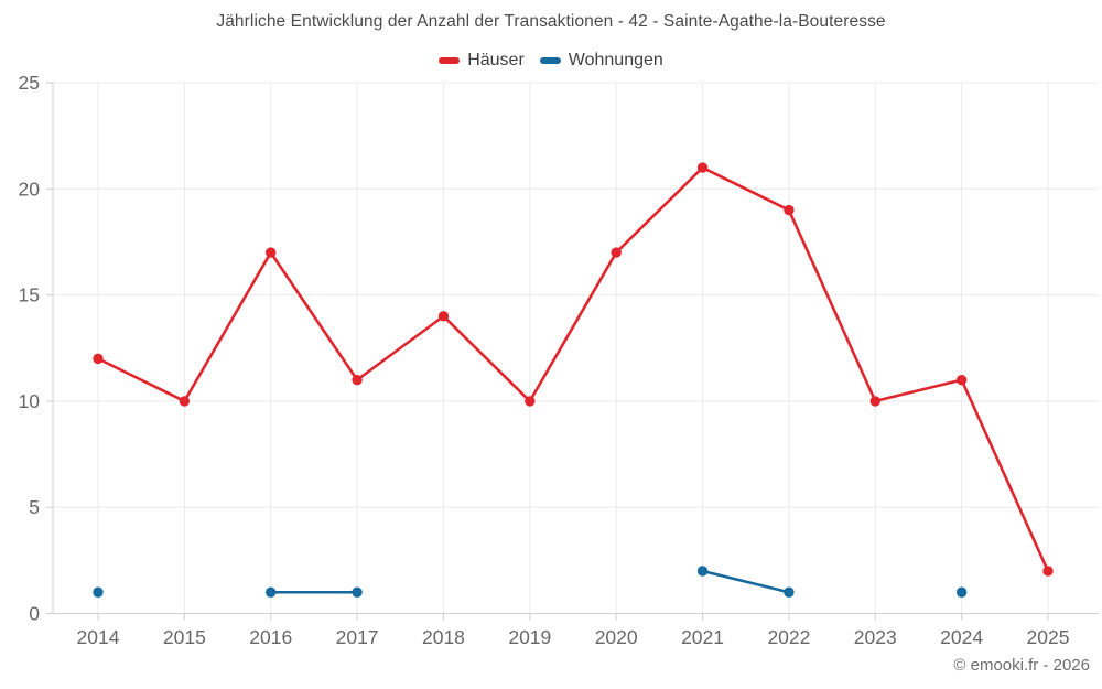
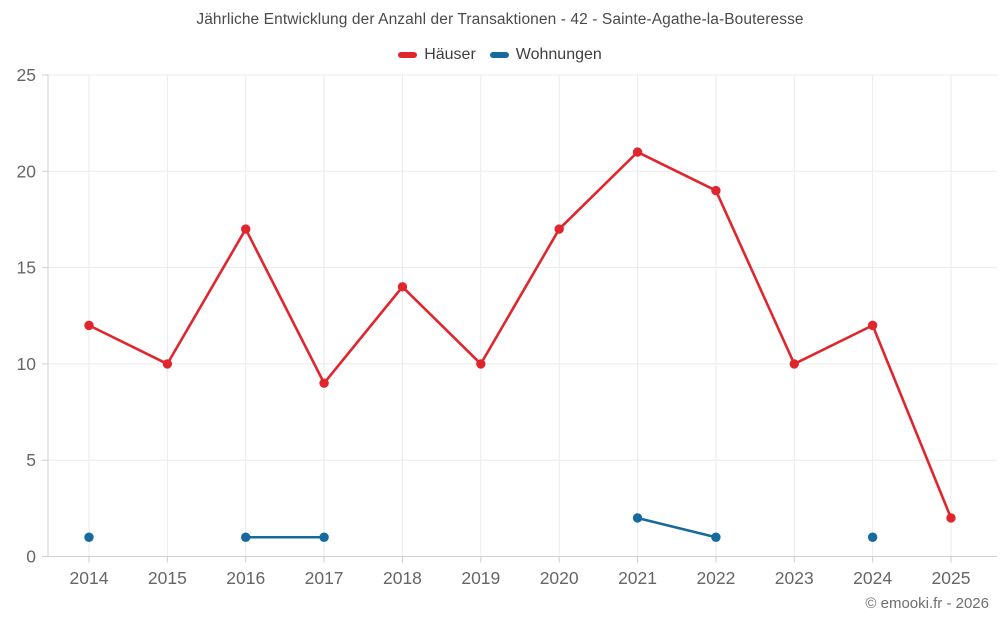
Häuser/2017: 11 -> 9
Häuser/2024: 11 -> 12
